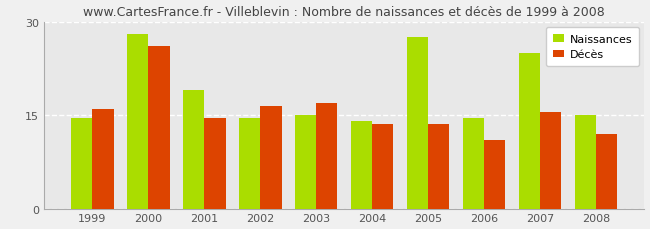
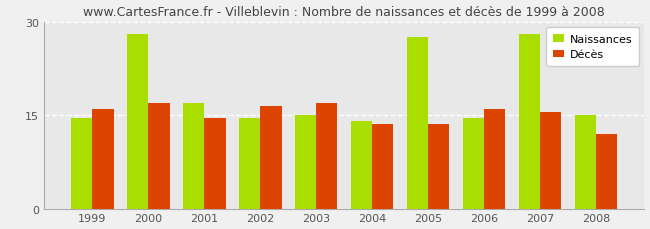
Décès/2000: 26.0 -> 17.0
Naissances/2001: 19.0 -> 17.0
Décès/2006: 11.0 -> 16.0
Naissances/2007: 25.0 -> 28.0
